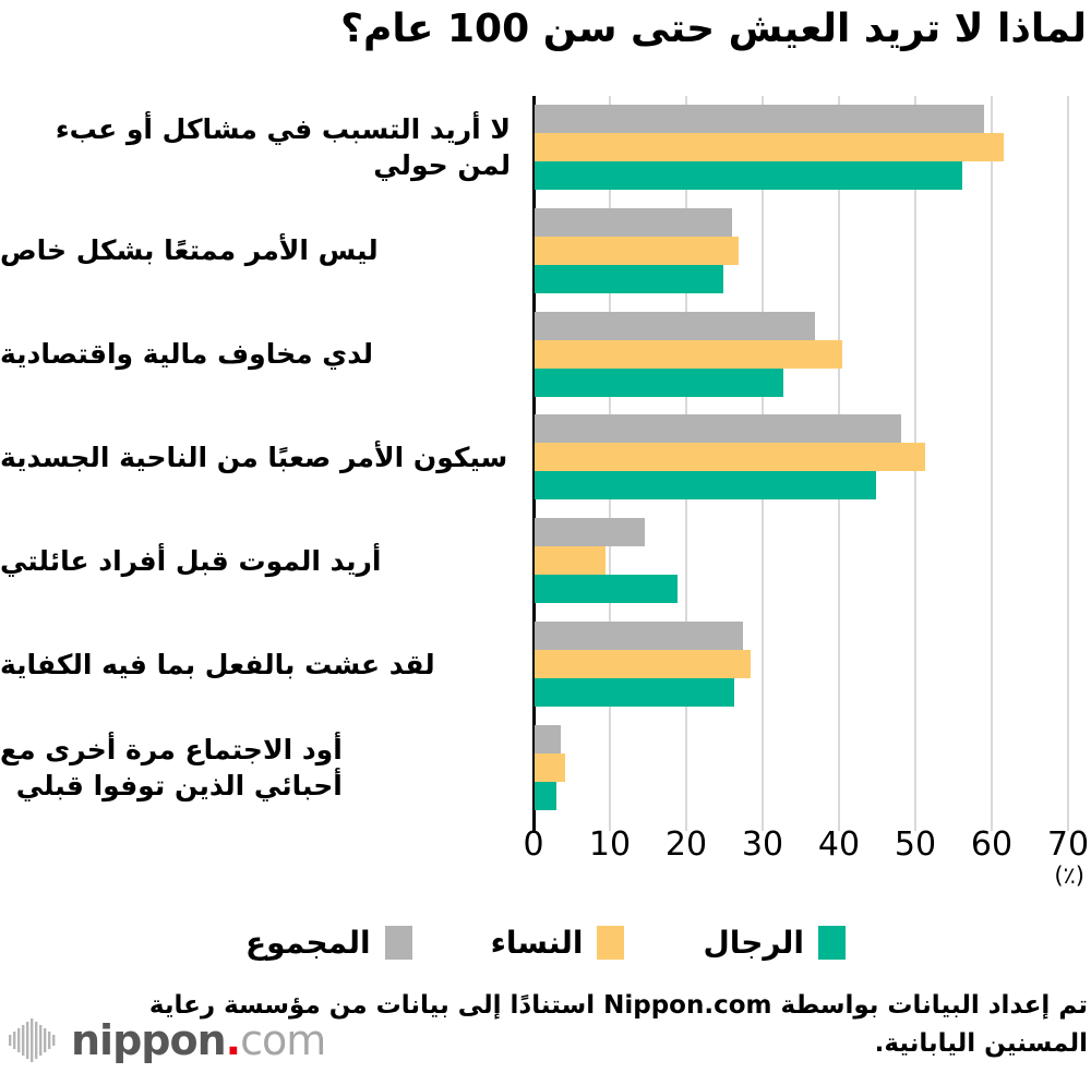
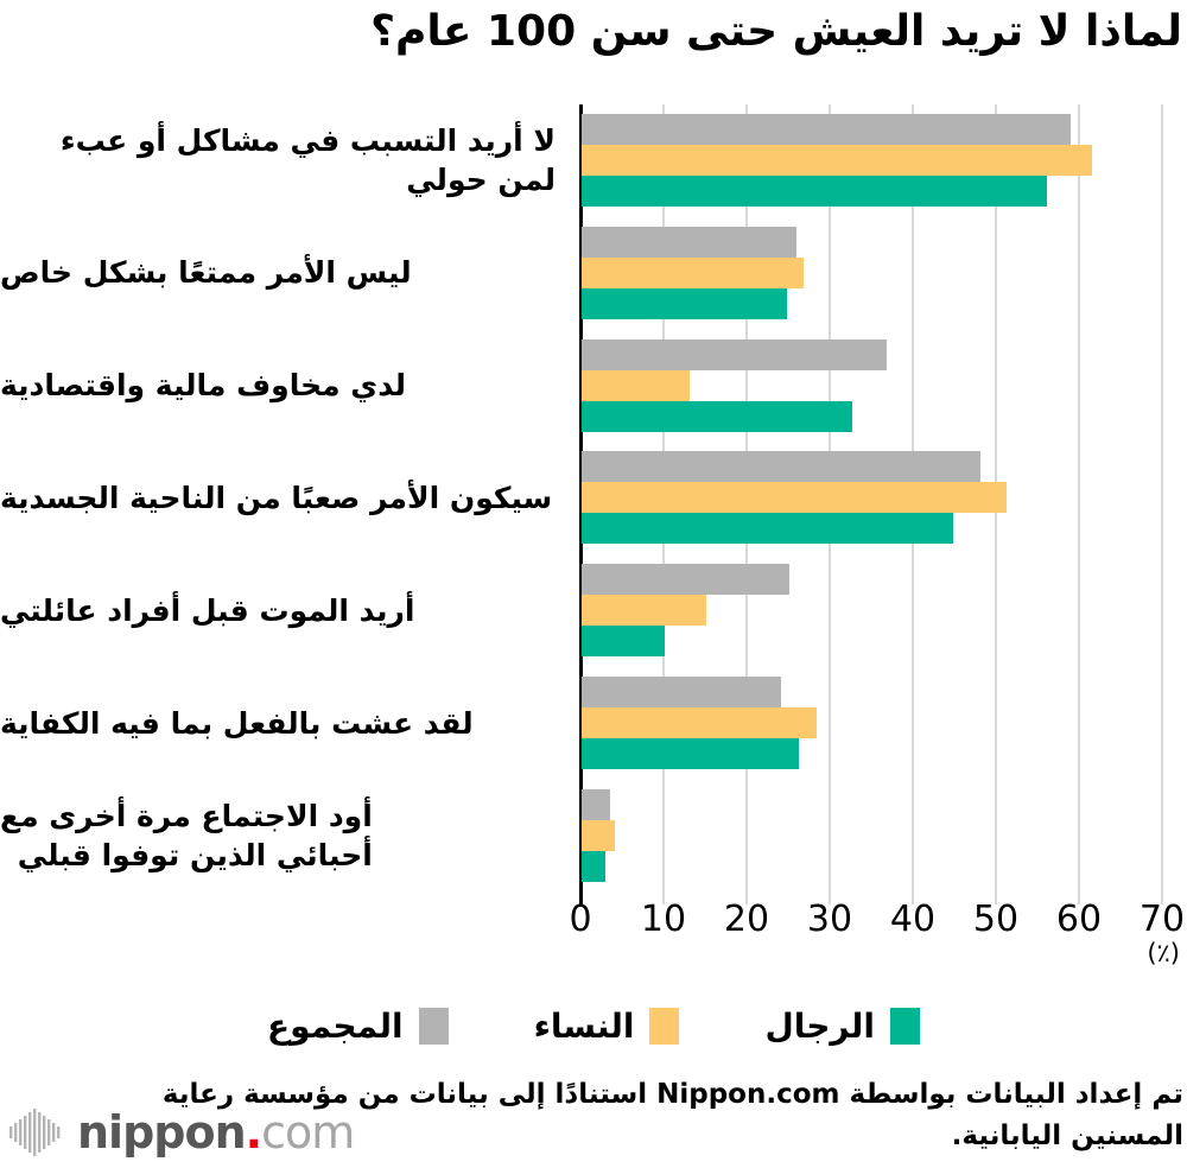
النساء/لدي مخاوف مالية واقتصادية: 40 -> 13
المجموع/أريد الموت قبل أفراد عائلتي: 14 -> 25
النساء/أريد الموت قبل أفراد عائلتي: 9 -> 15
الرجال/أريد الموت قبل أفراد عائلتي: 19 -> 10
المجموع/لقد عشت بالفعل بما فيه الكفاية: 27 -> 24
